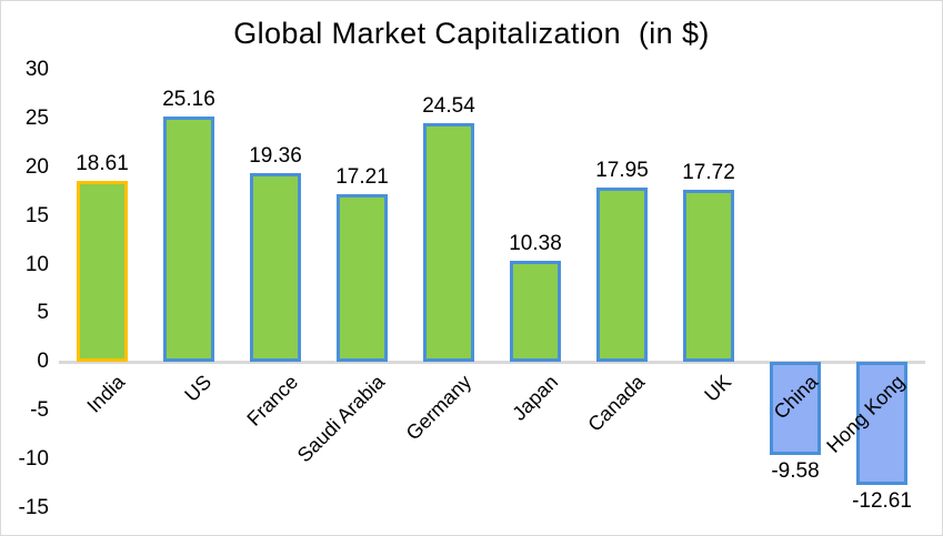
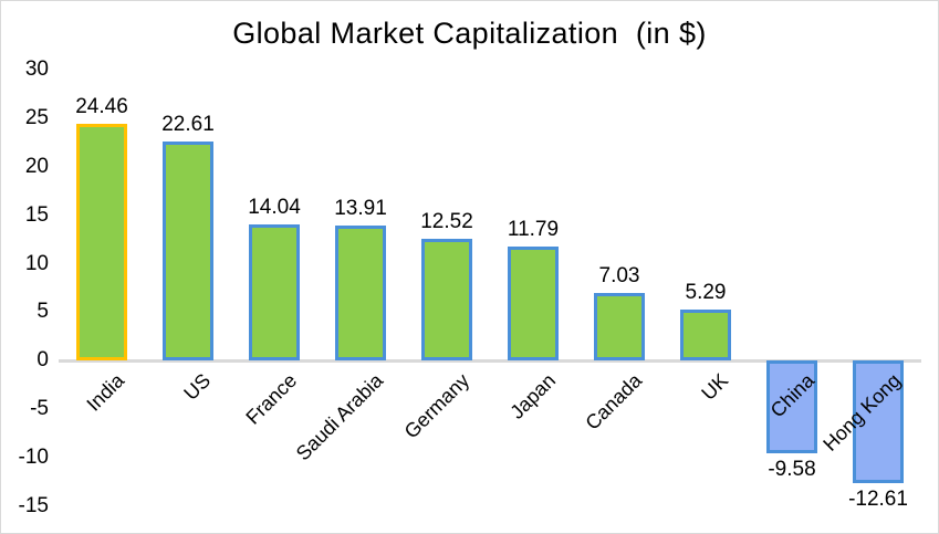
India: 18.61 -> 24.46
US: 25.16 -> 22.61
France: 19.36 -> 14.04
Saudi Arabia: 17.21 -> 13.91
Germany: 24.54 -> 12.52
Japan: 10.38 -> 11.79
Canada: 17.95 -> 7.03
UK: 17.72 -> 5.29
